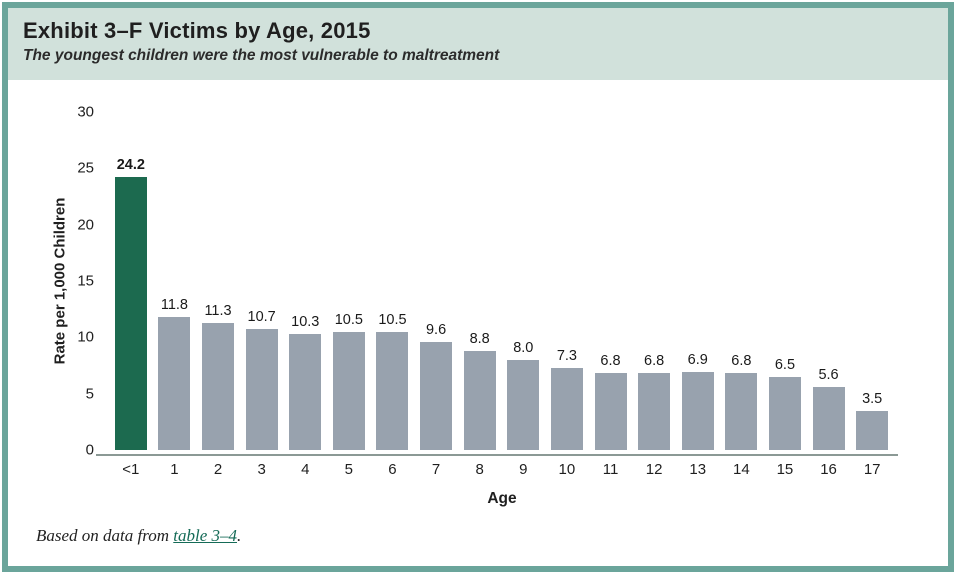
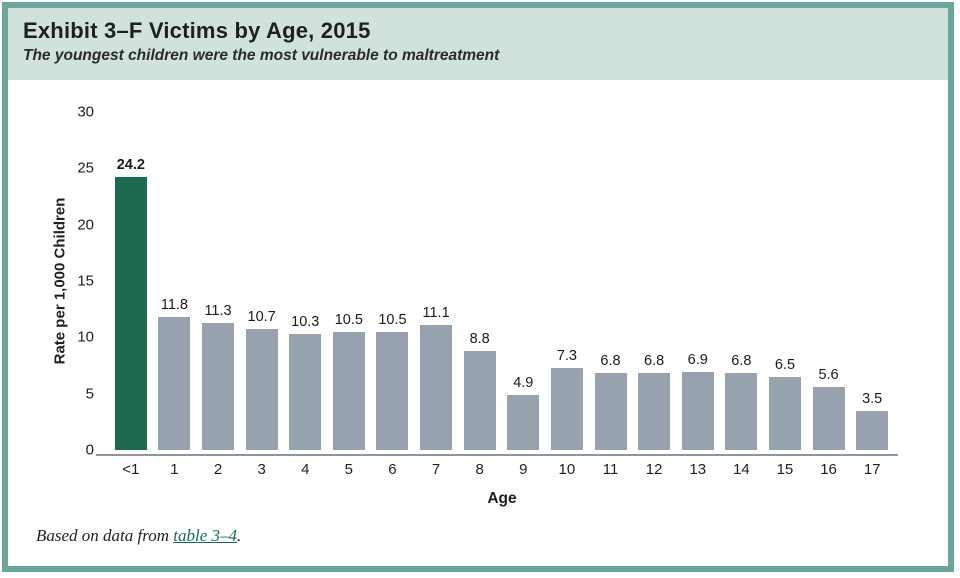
7: 9.6 -> 11.1
9: 8.0 -> 4.9
